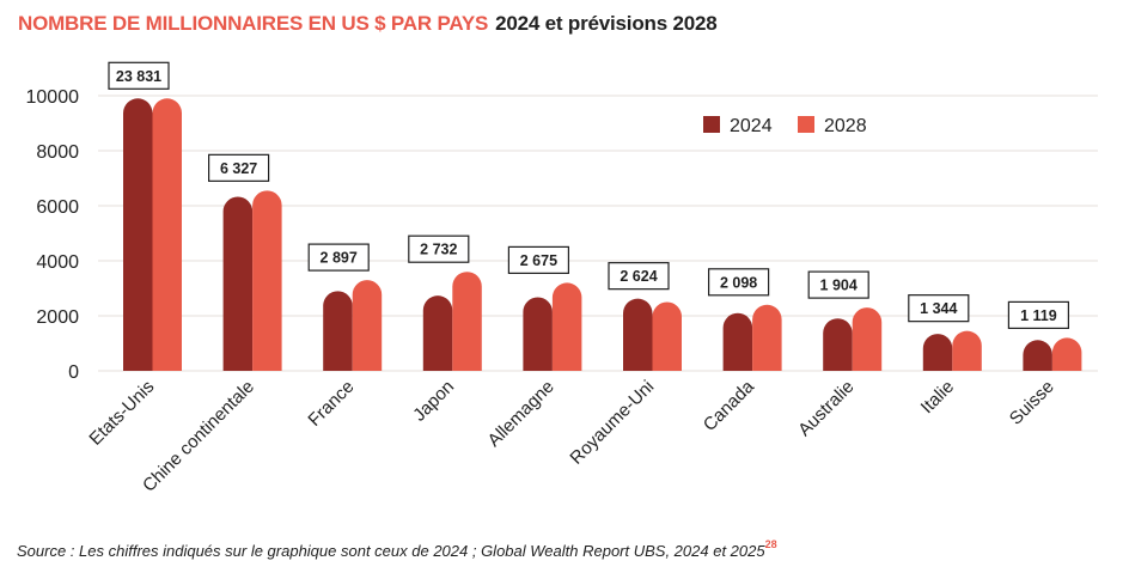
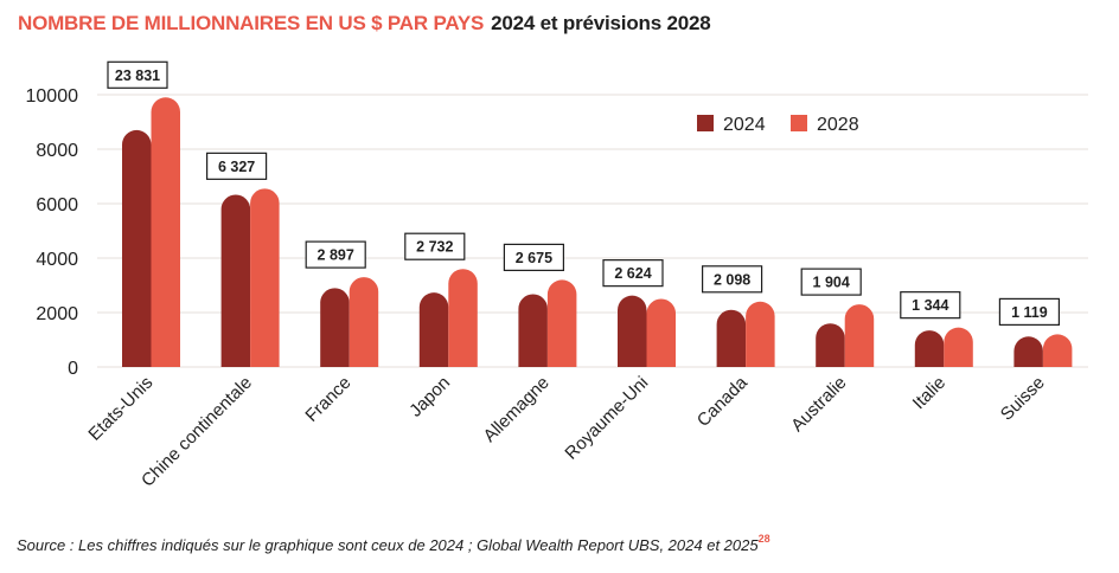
2024/Etats-Unis: 9900 -> 8700
2024/Australie: 1900 -> 1600
